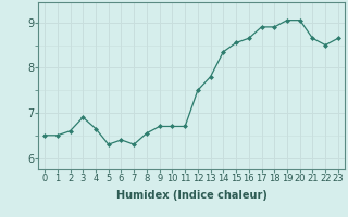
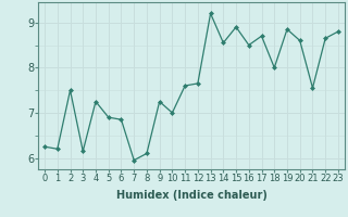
0: 6.50 -> 6.25
1: 6.50 -> 6.20
2: 6.60 -> 7.50
3: 6.90 -> 6.15
4: 6.65 -> 7.25
5: 6.30 -> 6.90
6: 6.40 -> 6.85
7: 6.30 -> 5.95
8: 6.55 -> 6.10
9: 6.70 -> 7.25
10: 6.70 -> 7.00
11: 6.70 -> 7.60
12: 7.50 -> 7.65
13: 7.80 -> 9.20
14: 8.35 -> 8.55
15: 8.55 -> 8.90
16: 8.65 -> 8.50
17: 8.90 -> 8.70
18: 8.90 -> 8.00
19: 9.05 -> 8.85
20: 9.05 -> 8.60
21: 8.65 -> 7.55
22: 8.50 -> 8.65
23: 8.65 -> 8.80
